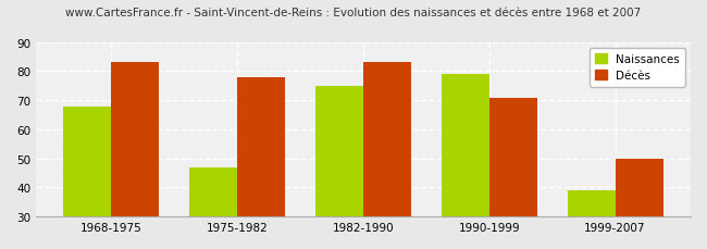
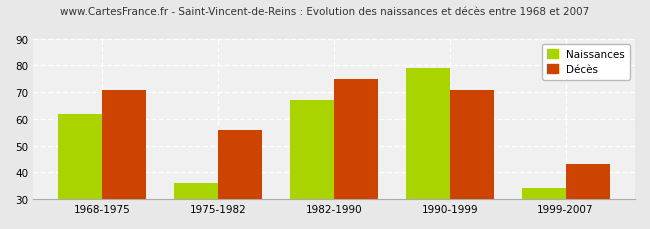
Naissances/1968-1975: 68 -> 62
Décès/1968-1975: 83 -> 71
Naissances/1975-1982: 47 -> 36
Décès/1975-1982: 78 -> 56
Naissances/1982-1990: 75 -> 67
Décès/1982-1990: 83 -> 75
Naissances/1999-2007: 39 -> 34
Décès/1999-2007: 50 -> 43
